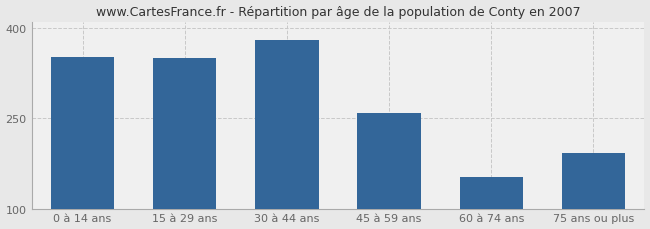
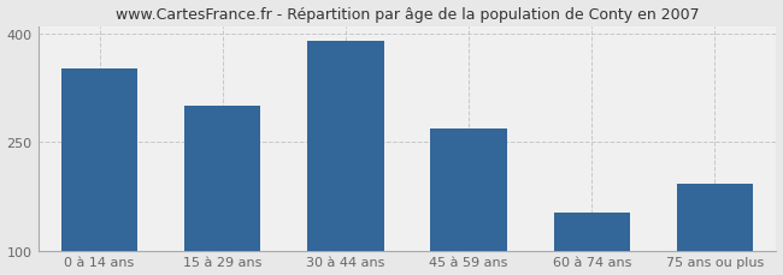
15 à 29 ans: 350 -> 300
30 à 44 ans: 380 -> 390
45 à 59 ans: 258 -> 268
